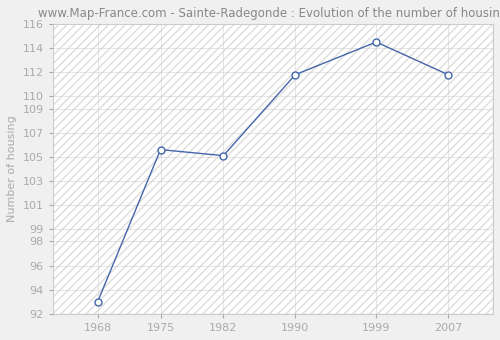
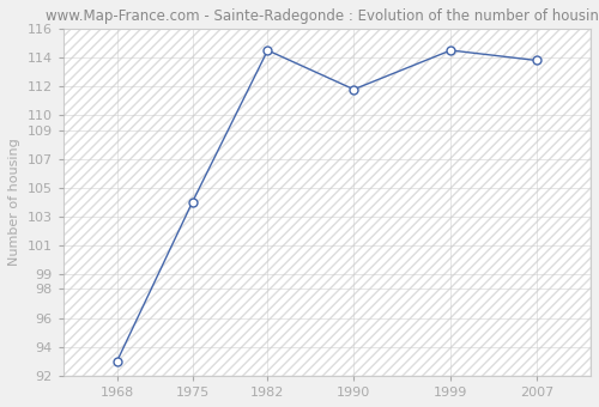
1975: 105.6 -> 104.0
1982: 105.1 -> 114.5
2007: 111.8 -> 113.8
